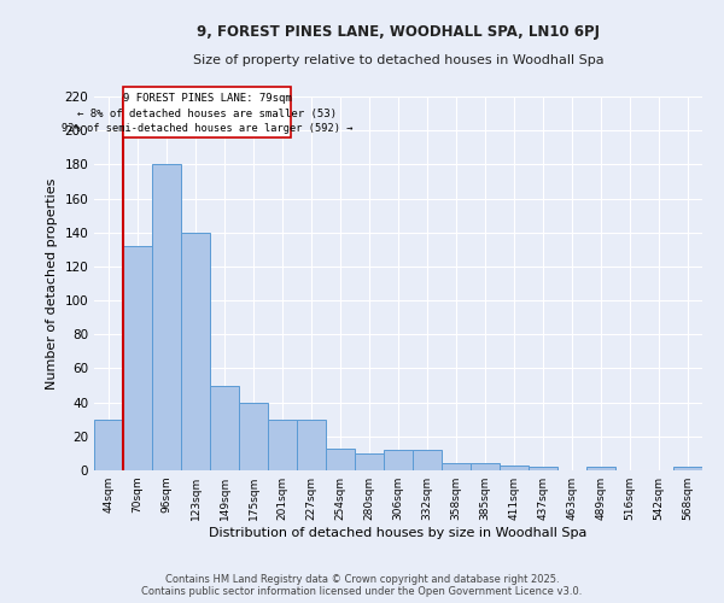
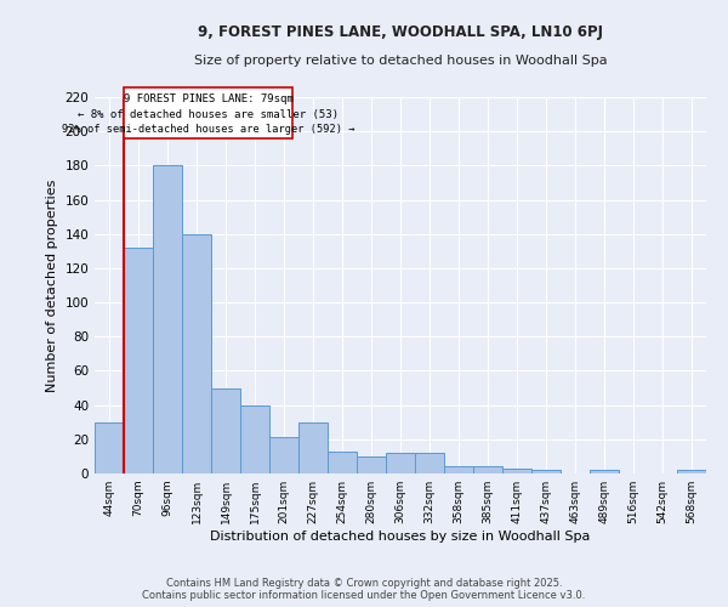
201sqm: 30 -> 21
